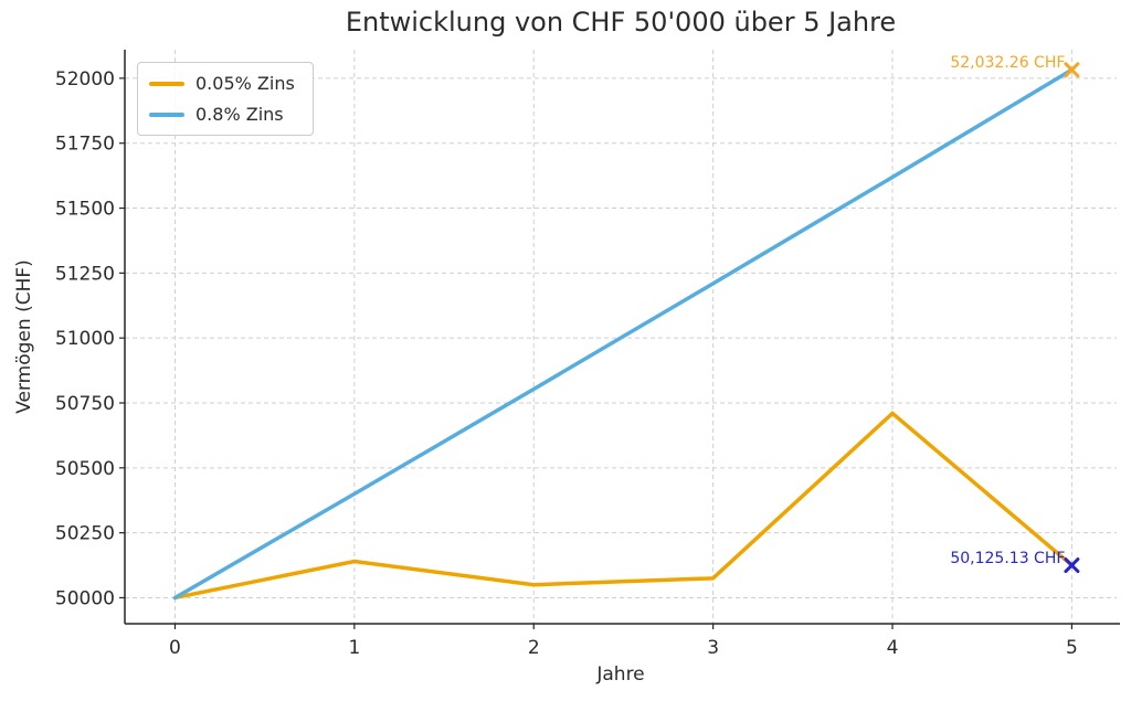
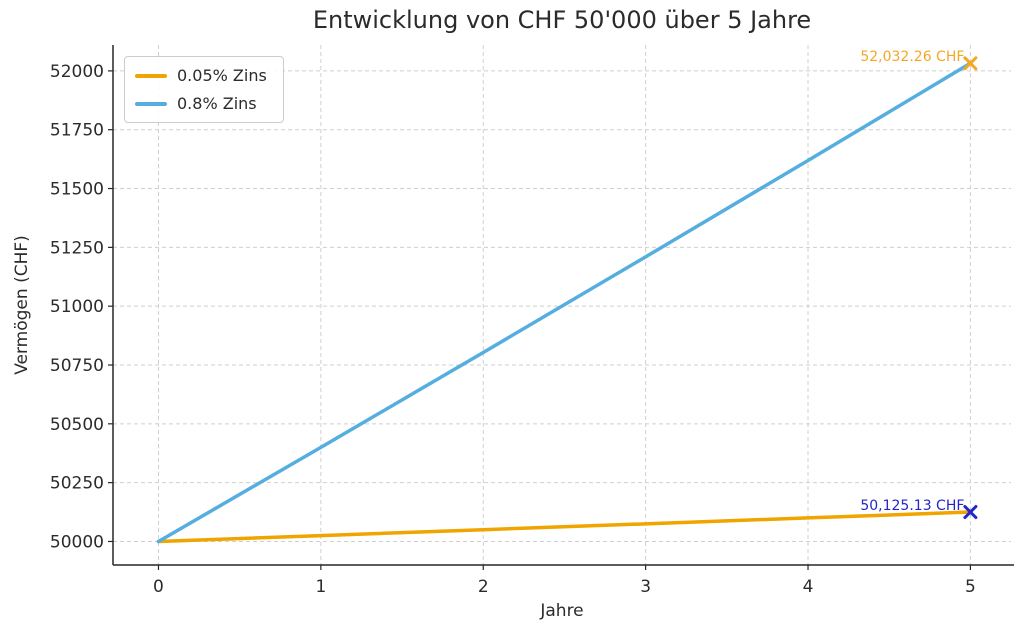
0.05% Zins/1: 50140 -> 50020
0.05% Zins/4: 50710 -> 50100
